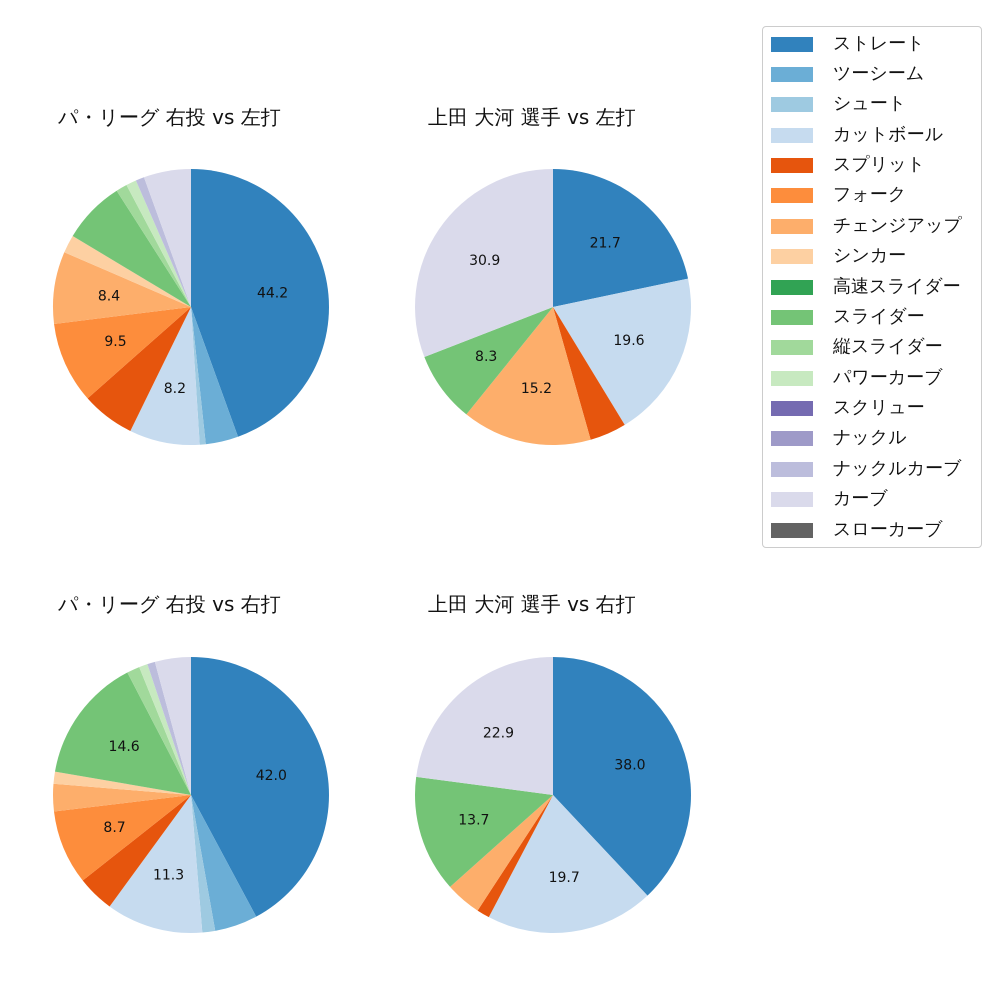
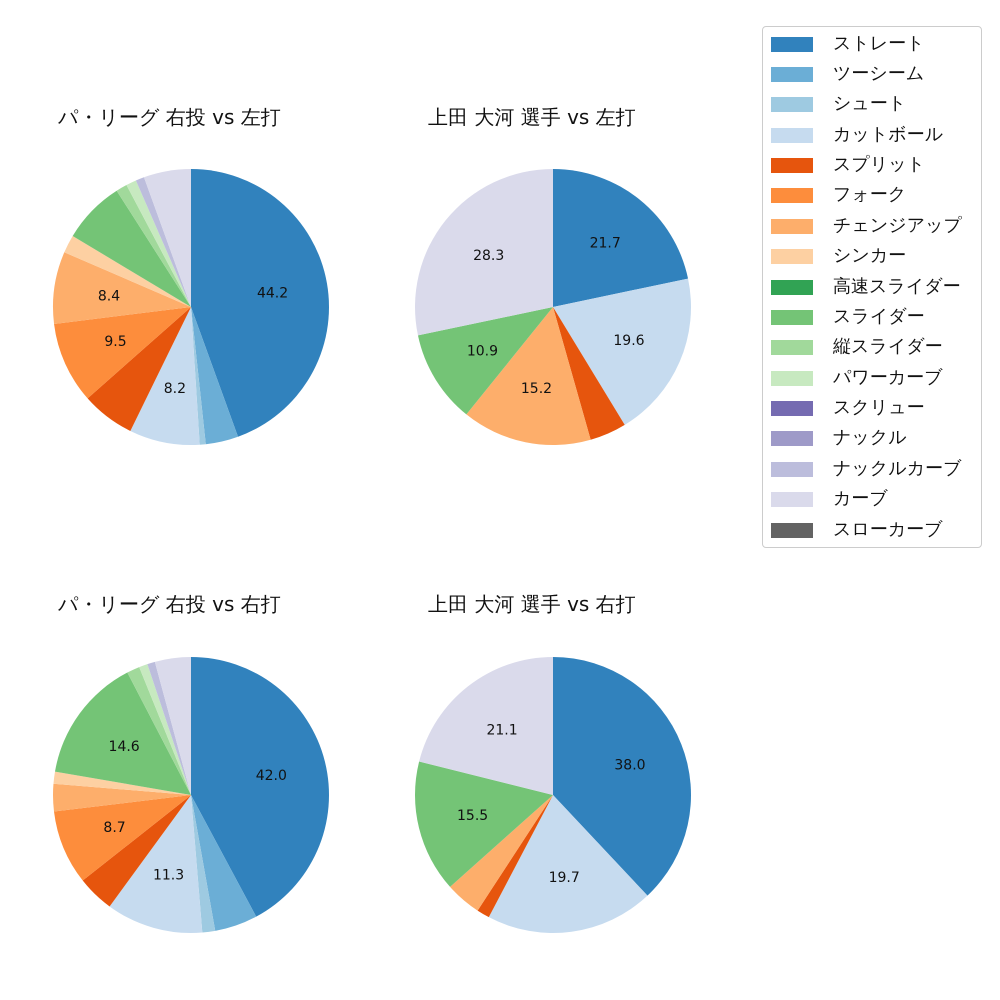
上田 大河 選手 vs 左打/スライダー: 8.3 -> 10.9
上田 大河 選手 vs 左打/カーブ: 30.9 -> 28.3
上田 大河 選手 vs 右打/スライダー: 13.7 -> 15.5
上田 大河 選手 vs 右打/カーブ: 22.9 -> 21.1
